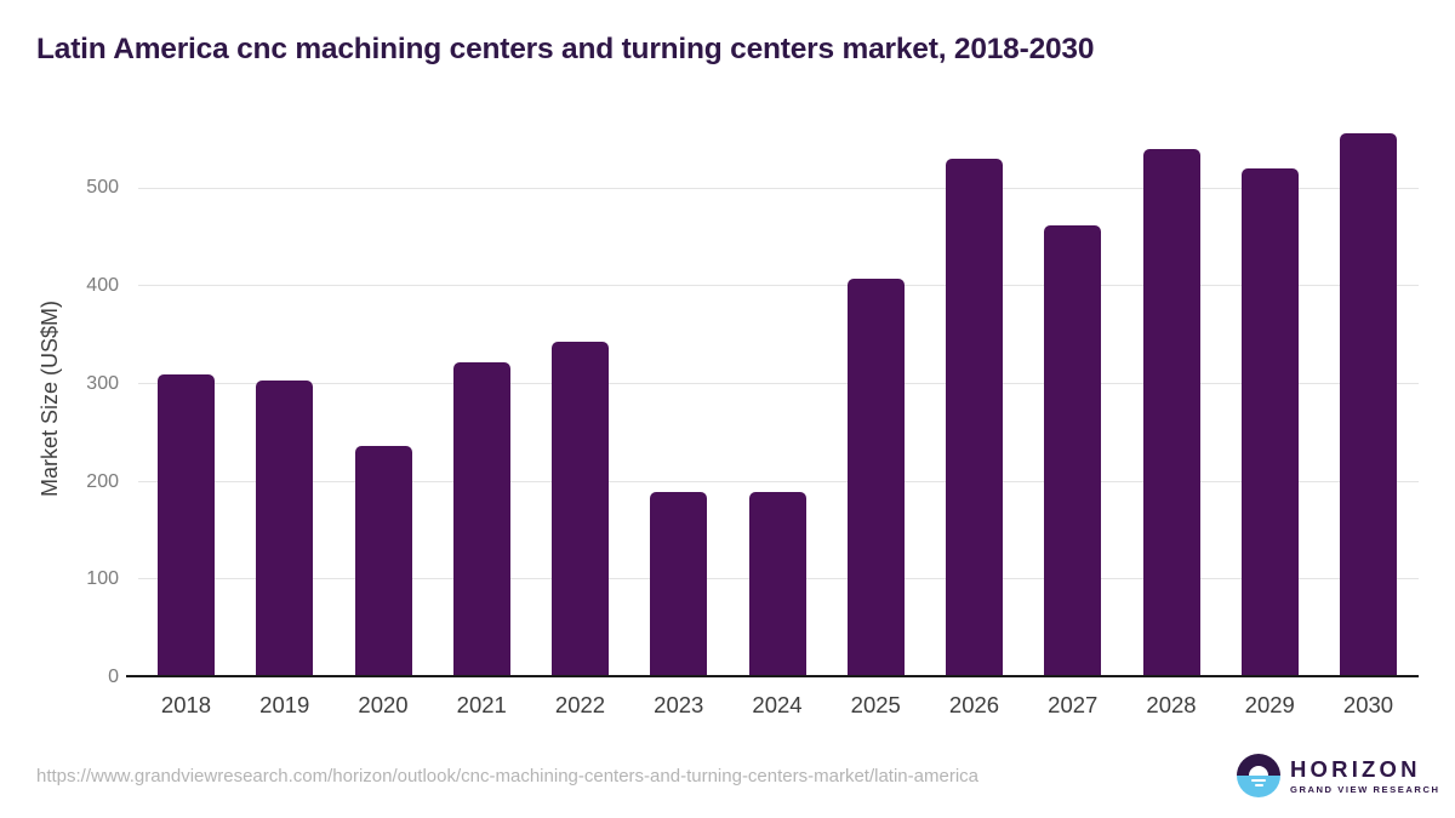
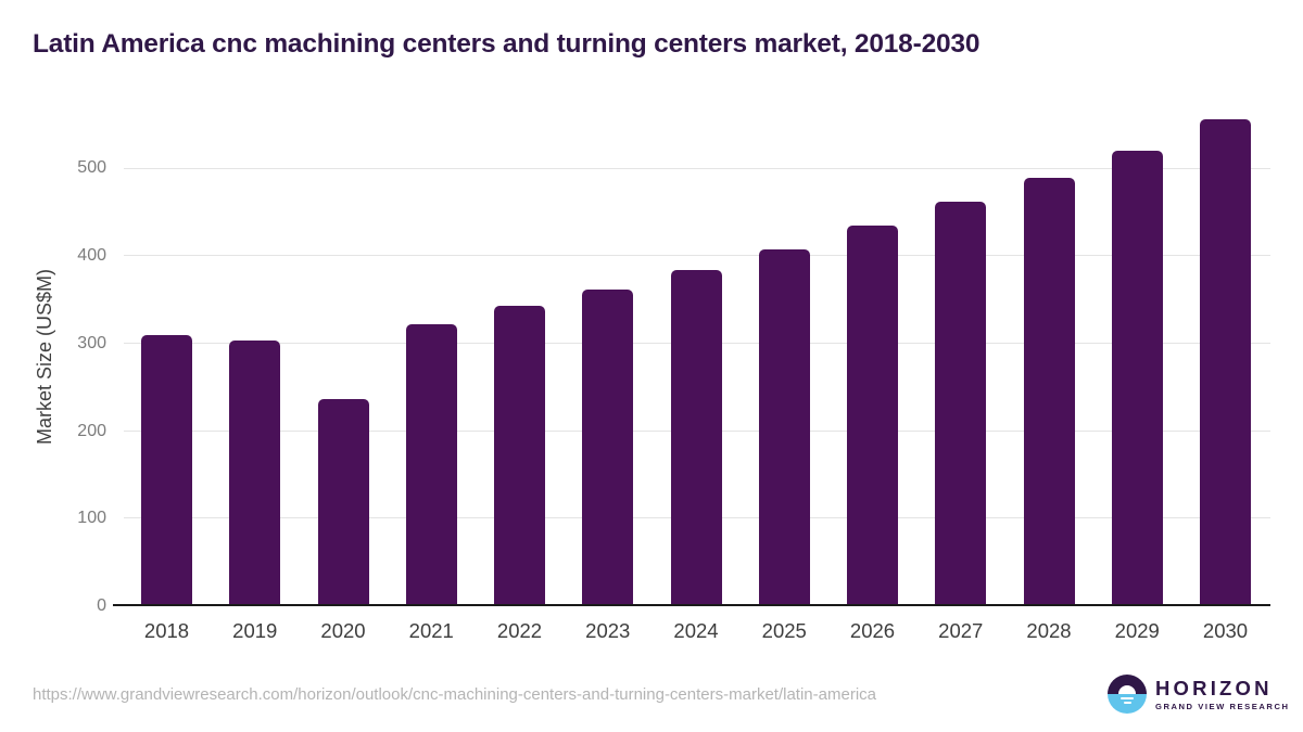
2023: 190 -> 360
2024: 190 -> 380
2026: 530 -> 440
2028: 540 -> 490
